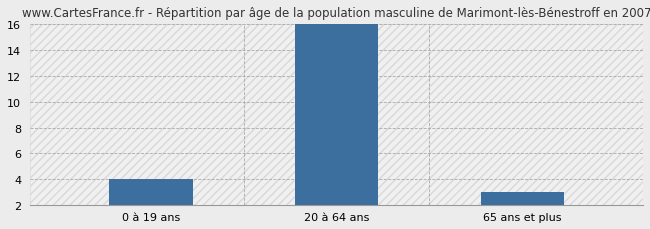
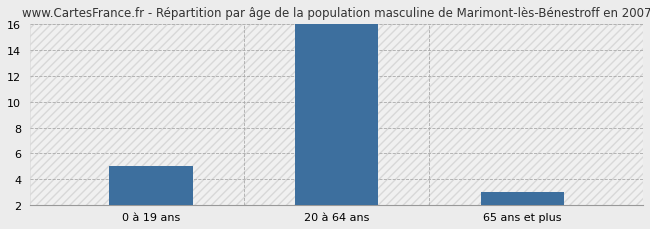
0 à 19 ans: 4 -> 5
